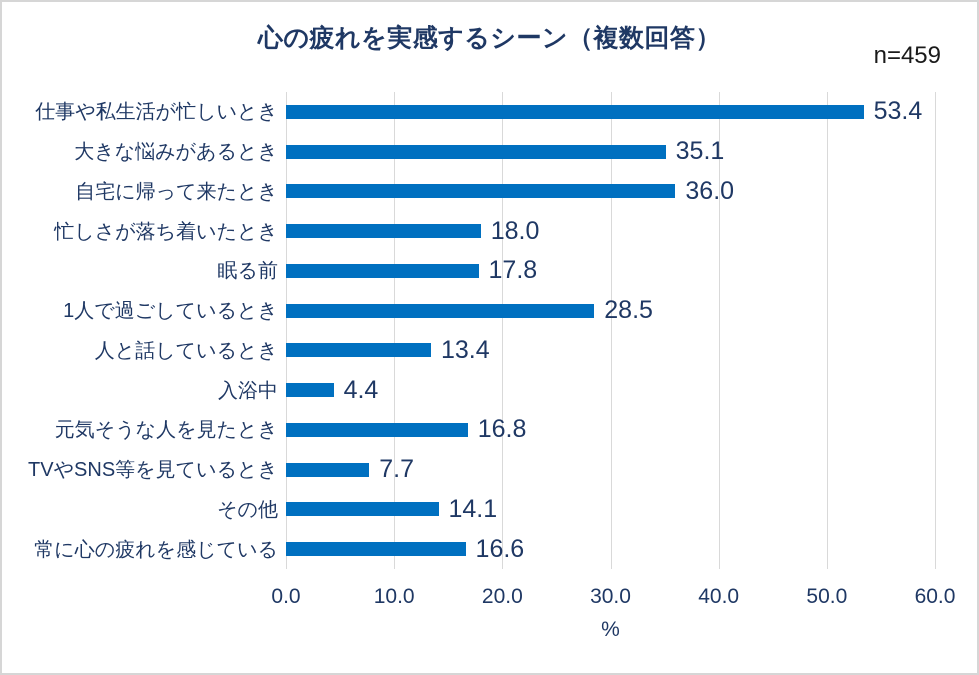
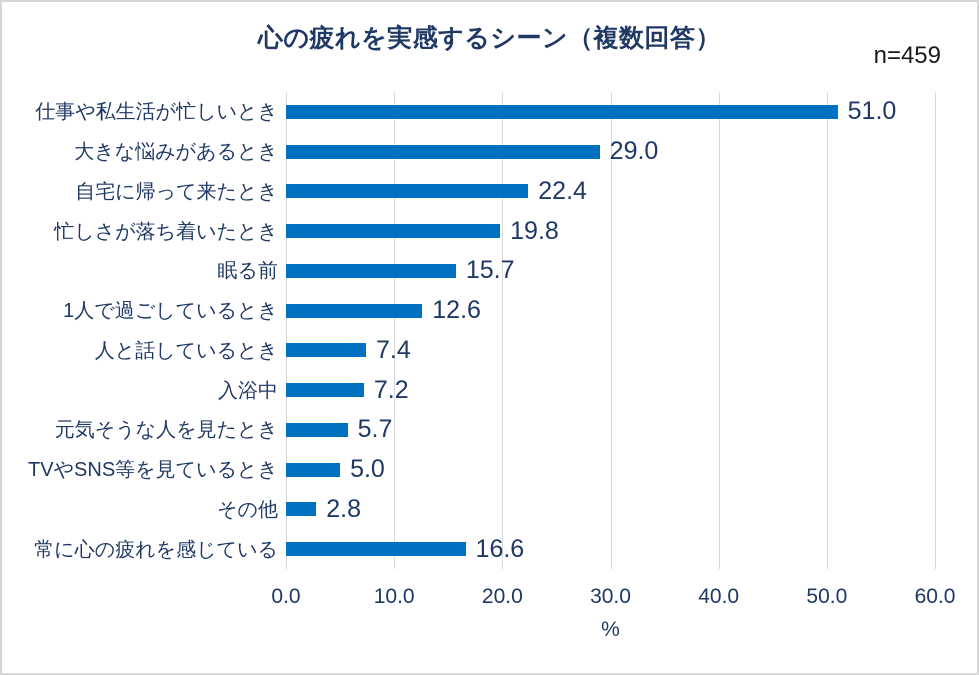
仕事や私生活が忙しいとき: 53.4 -> 51.0
大きな悩みがあるとき: 35.1 -> 29.0
自宅に帰って来たとき: 36.0 -> 22.4
忙しさが落ち着いたとき: 18.0 -> 19.8
眠る前: 17.8 -> 15.7
1人で過ごしているとき: 28.5 -> 12.6
人と話しているとき: 13.4 -> 7.4
入浴中: 4.4 -> 7.2
元気そうな人を見たとき: 16.8 -> 5.7
TVやSNS等を見ているとき: 7.7 -> 5.0
その他: 14.1 -> 2.8
